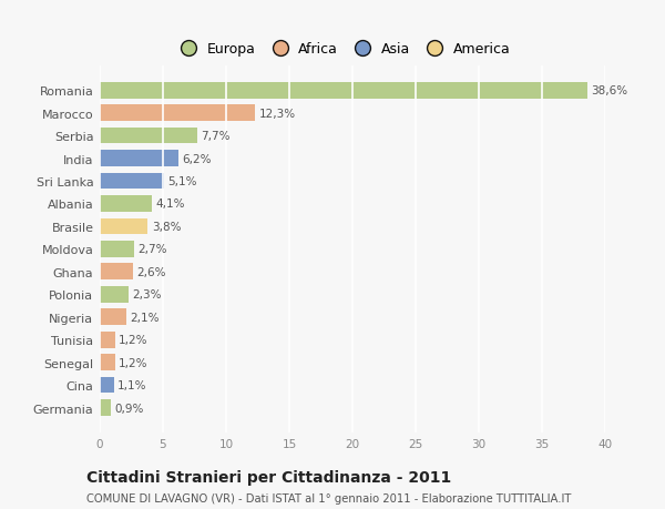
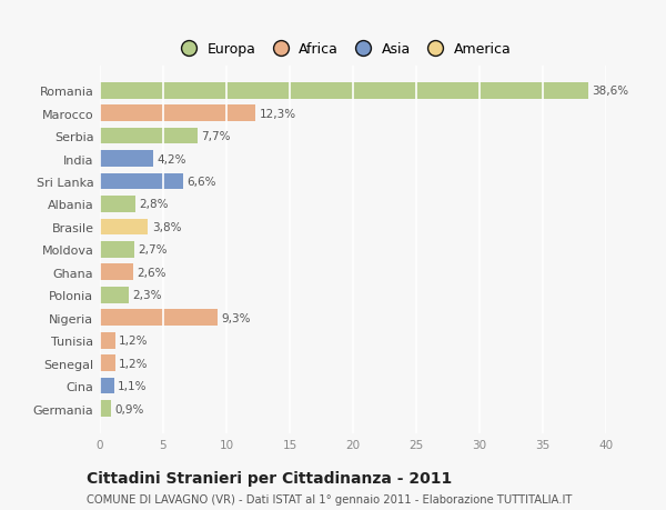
India: 6,2% -> 4,2%
Sri Lanka: 5,1% -> 6,6%
Albania: 4,1% -> 2,8%
Nigeria: 2,1% -> 9,3%
